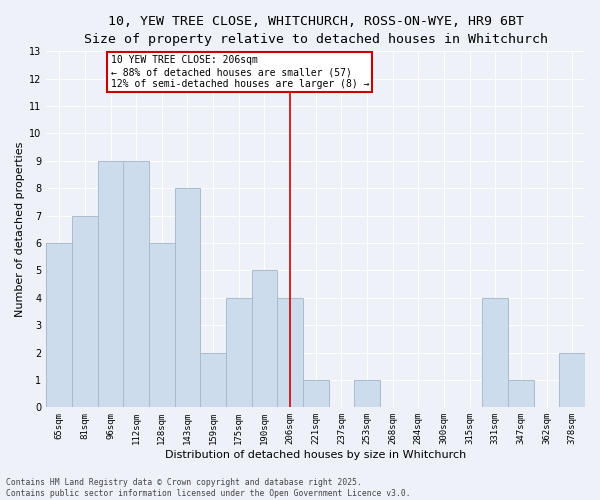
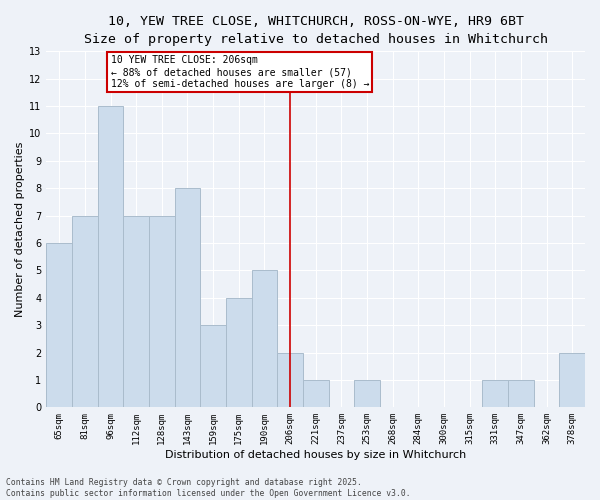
96sqm: 9 -> 11
112sqm: 9 -> 7
128sqm: 6 -> 7
159sqm: 2 -> 3
206sqm: 4 -> 2
331sqm: 4 -> 1
